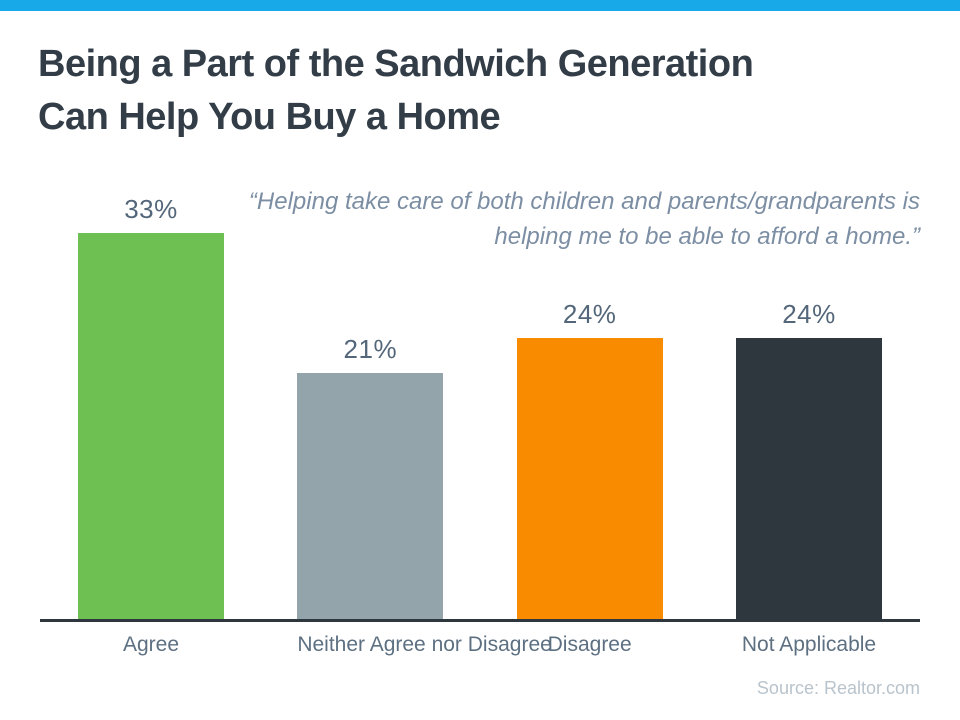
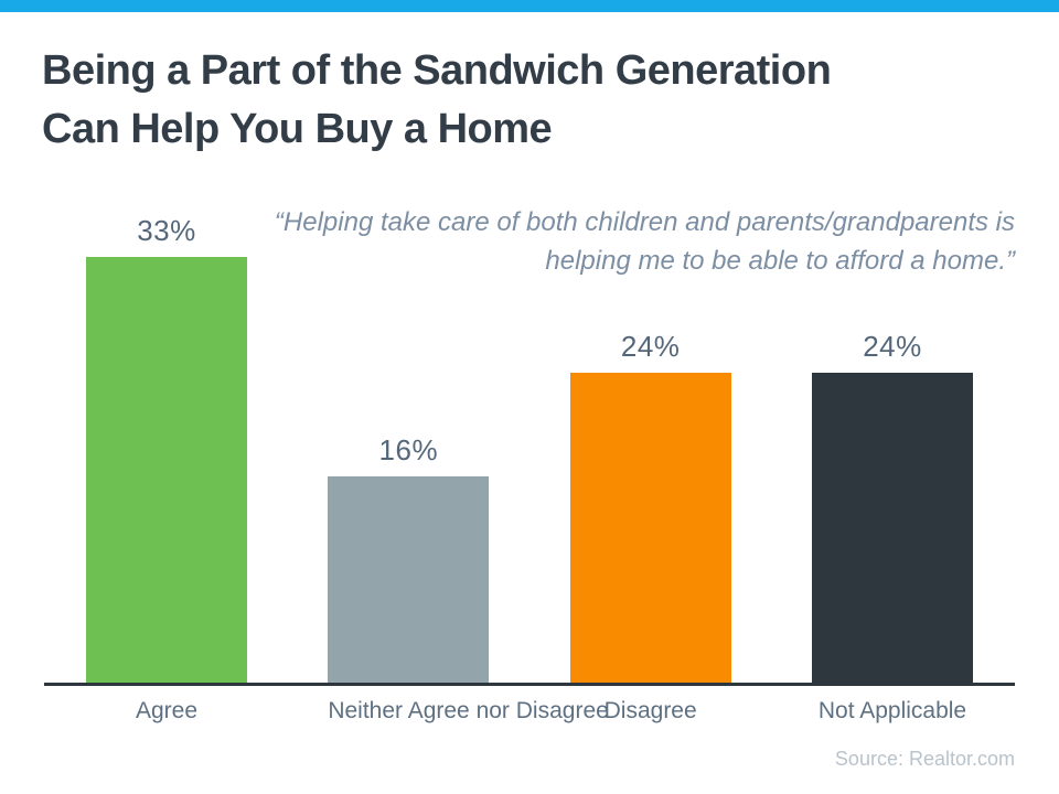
Neither Agree nor Disagree: 21% -> 16%
